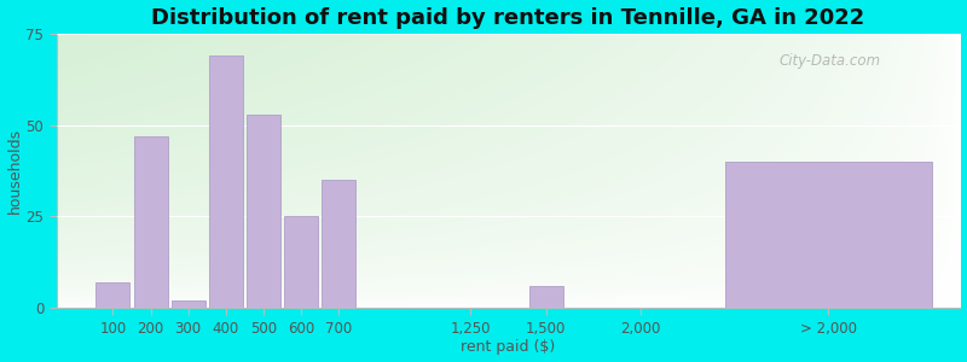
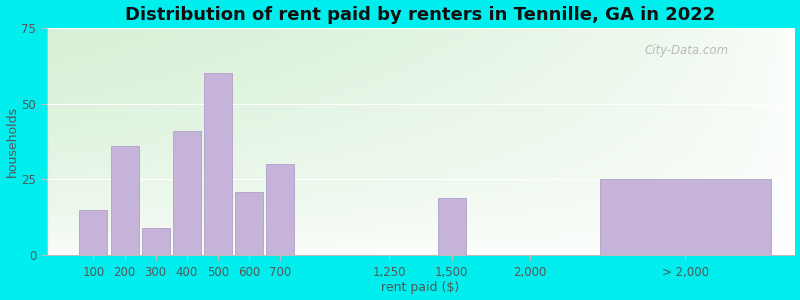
100: 7 -> 15
200: 47 -> 36
300: 2 -> 9
400: 69 -> 41
500: 53 -> 60
600: 25 -> 21
700: 35 -> 30
1,500: 6 -> 19
> 2,000: 40 -> 25
